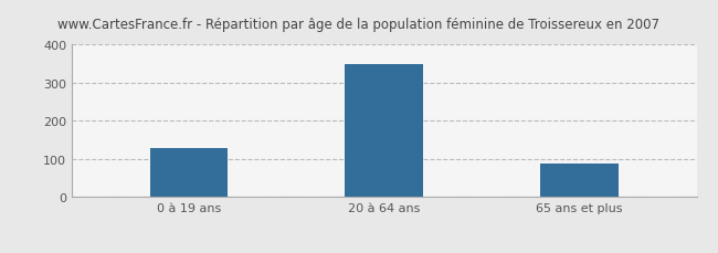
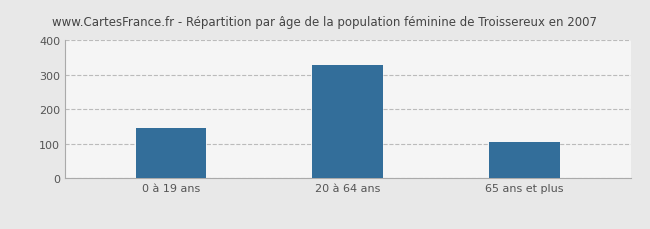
0 à 19 ans: 130 -> 145
20 à 64 ans: 350 -> 330
65 ans et plus: 87 -> 105
